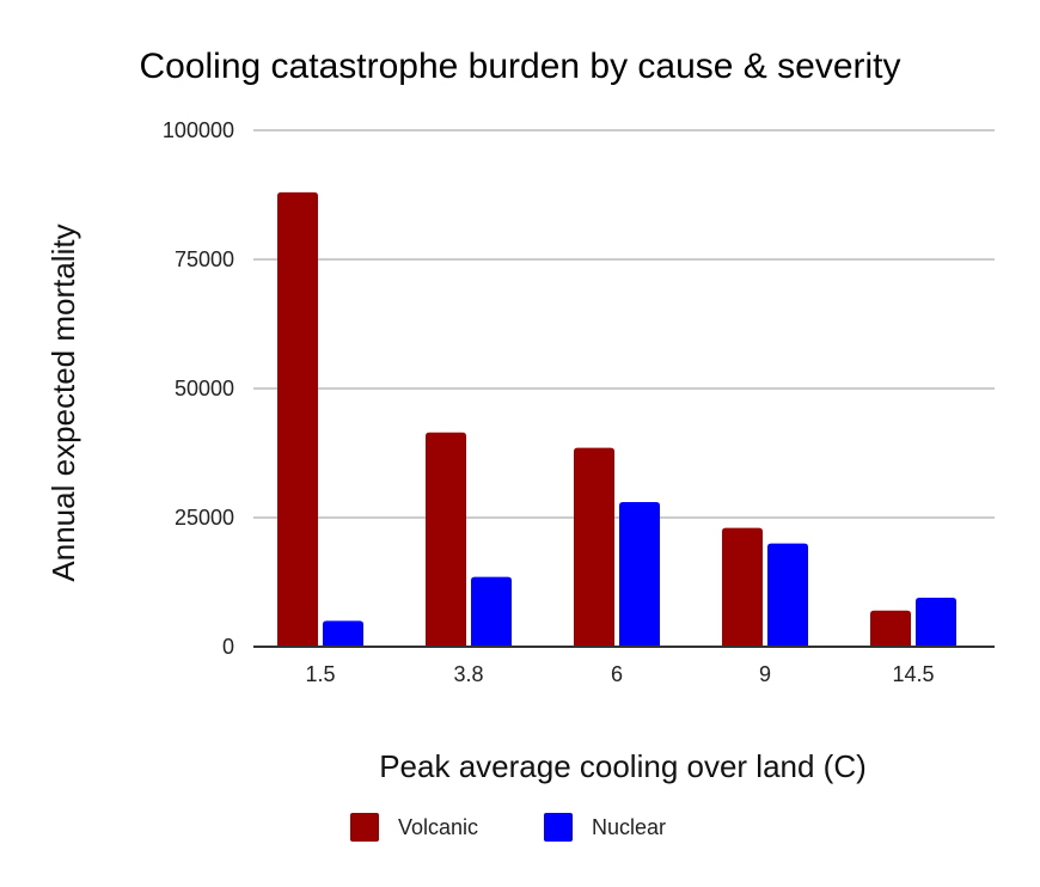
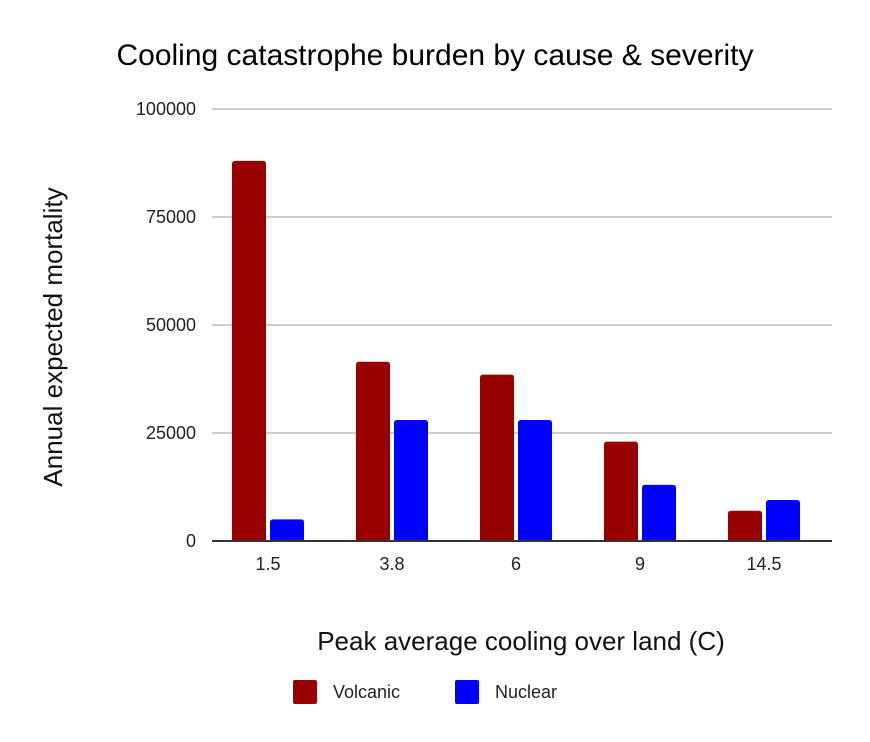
Nuclear/3.8: 14000 -> 28000
Nuclear/9: 20000 -> 13000
